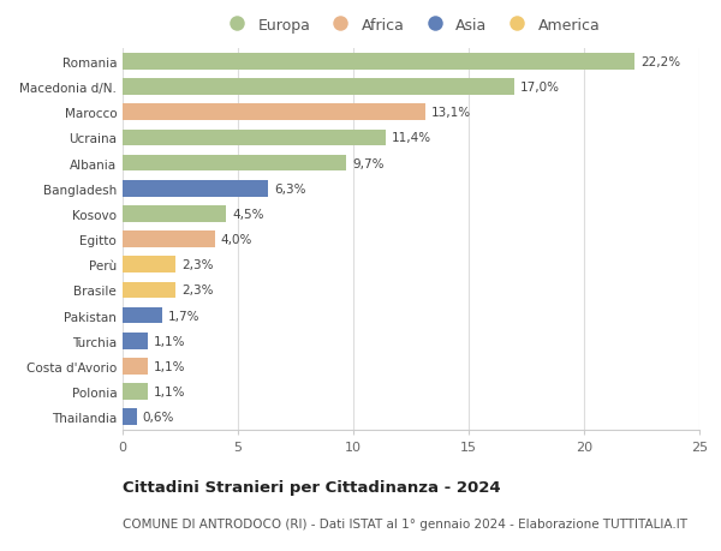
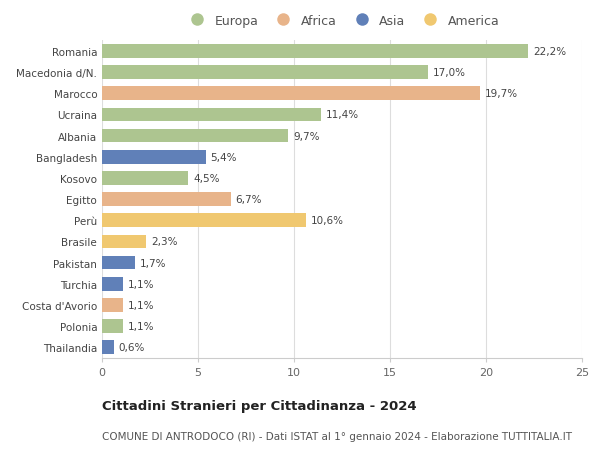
Marocco: 13,1% -> 19,7%
Bangladesh: 6,3% -> 5,4%
Egitto: 4,0% -> 6,7%
Perù: 2,3% -> 10,6%
